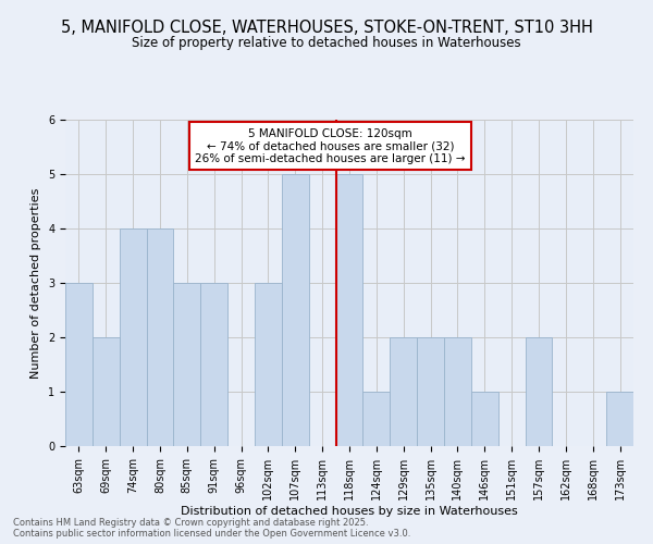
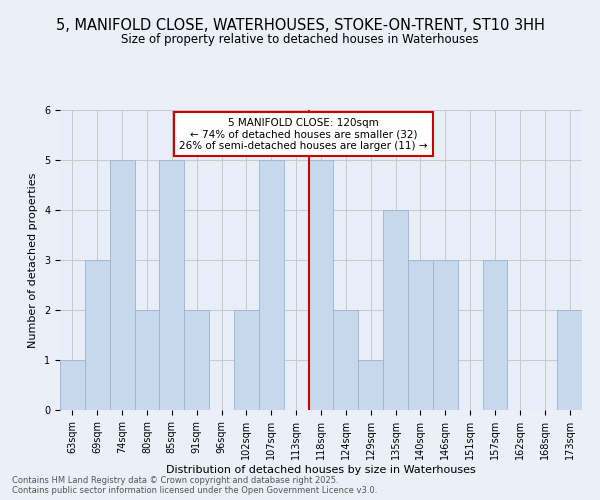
63sqm: 3 -> 1
69sqm: 2 -> 3
74sqm: 4 -> 5
80sqm: 4 -> 2
85sqm: 3 -> 5
91sqm: 3 -> 2
102sqm: 3 -> 2
124sqm: 1 -> 2
129sqm: 2 -> 1
135sqm: 2 -> 4
140sqm: 2 -> 3
146sqm: 1 -> 3
157sqm: 2 -> 3
173sqm: 1 -> 2
